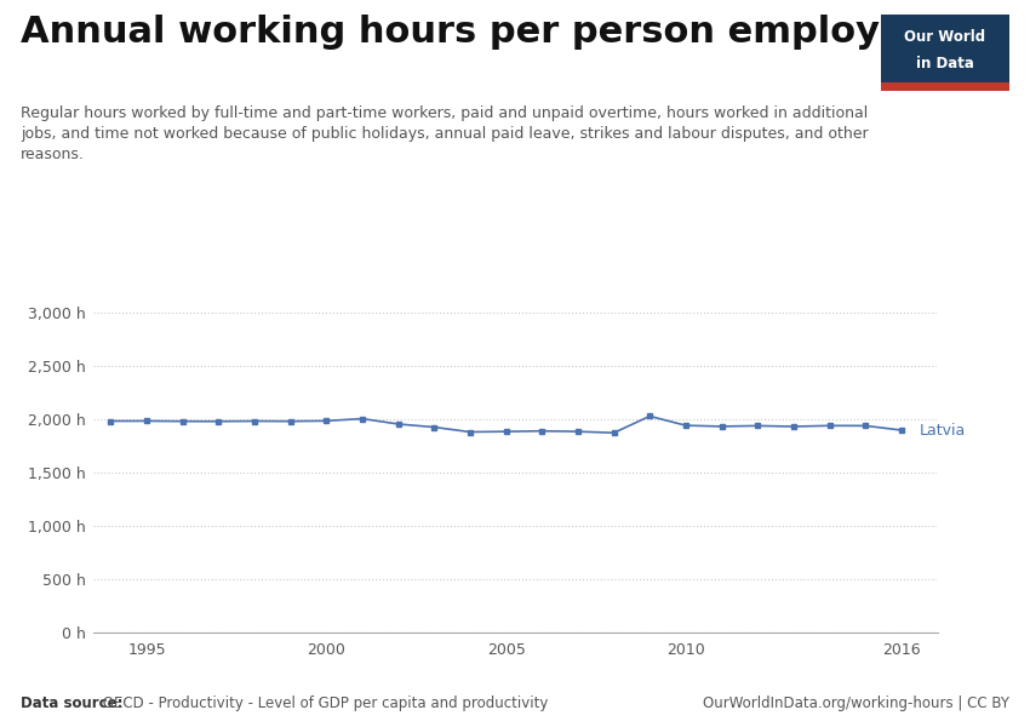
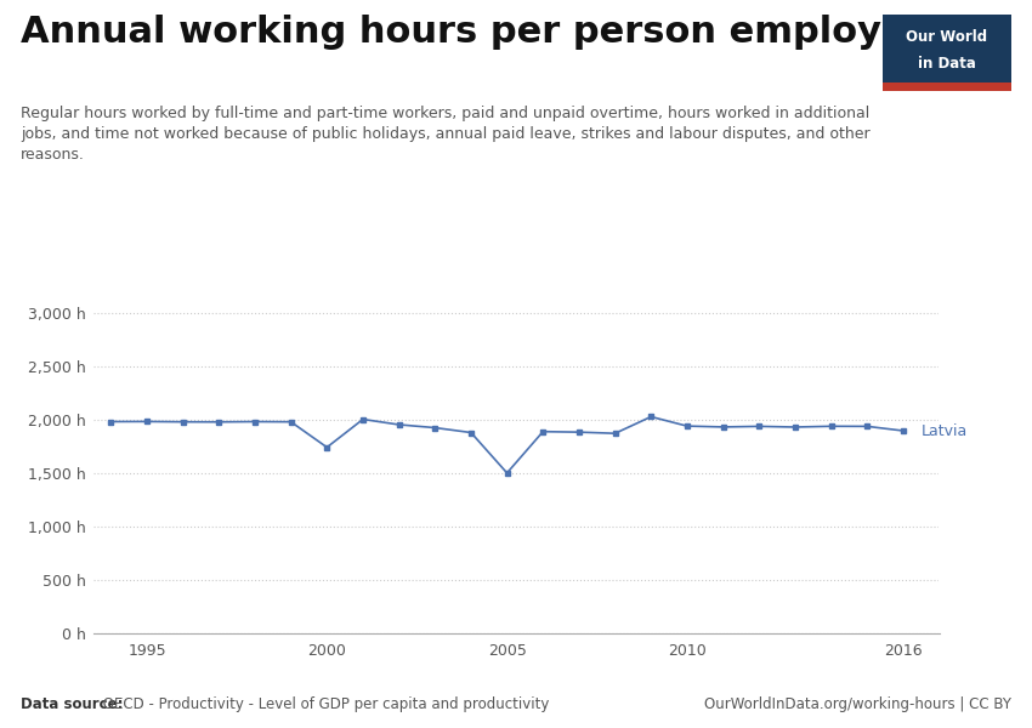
2000: 1,980 h -> 1,740 h
2005: 1,880 h -> 1,500 h
